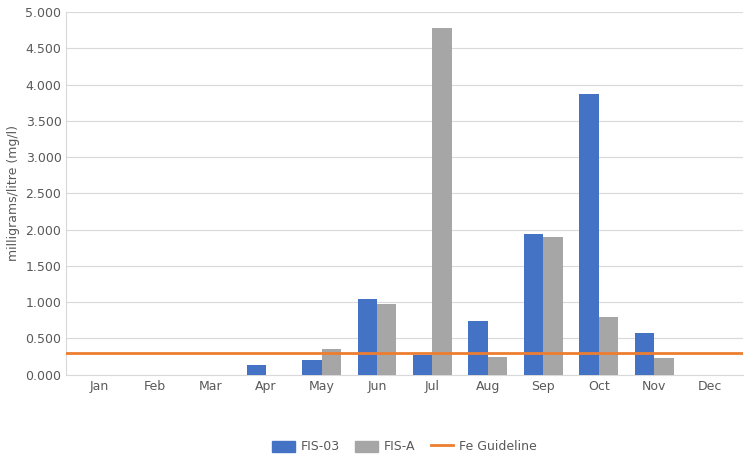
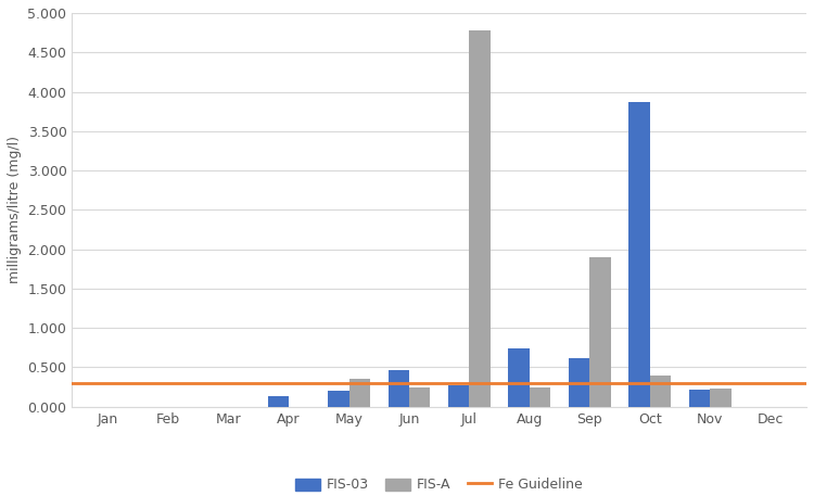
FIS-03/Jun: 1.04 -> 0.46
FIS-A/Jun: 0.98 -> 0.24
FIS-03/Sep: 1.94 -> 0.62
FIS-A/Oct: 0.80 -> 0.39
FIS-03/Nov: 0.58 -> 0.22
